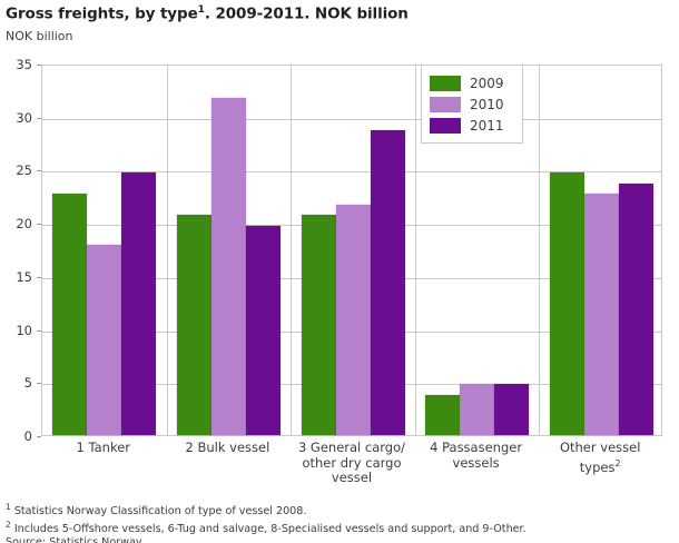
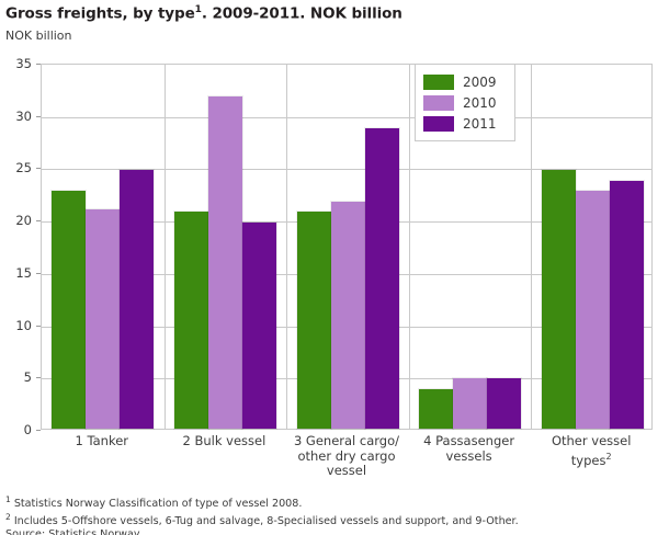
2010/1 Tanker: 18 -> 21
